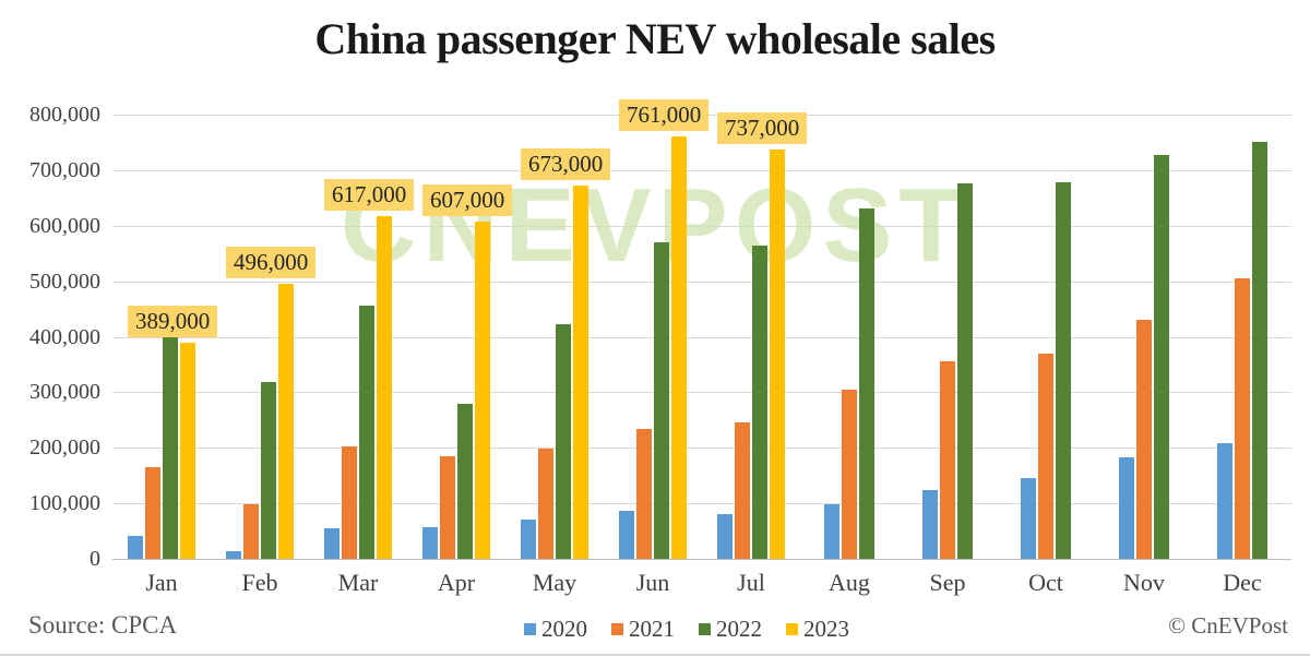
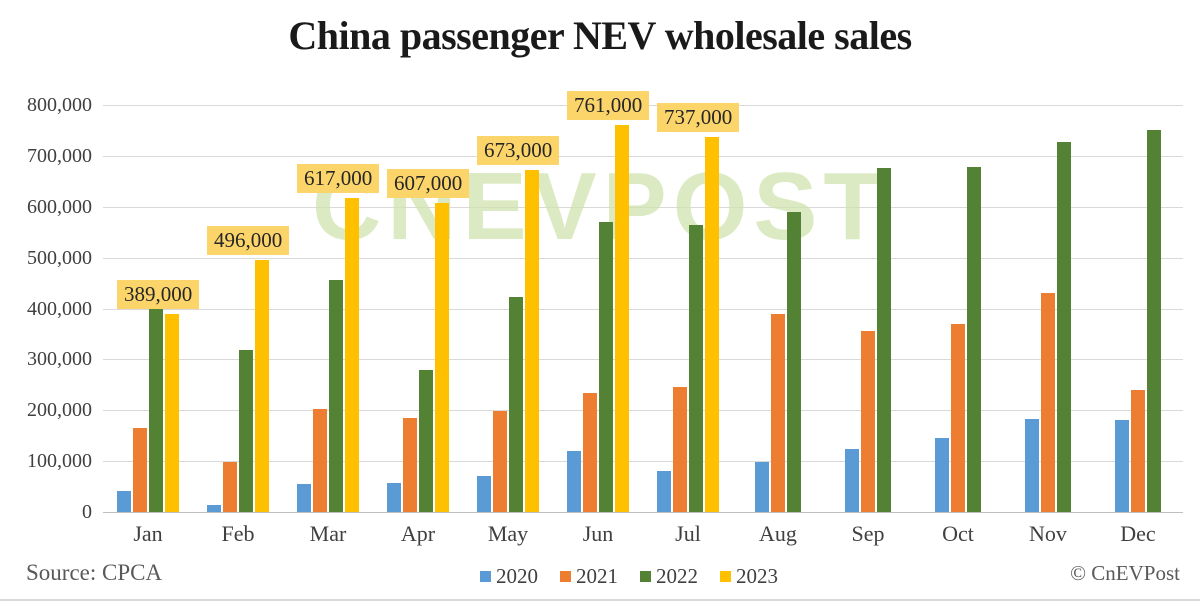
2020/Jun: 90000 -> 120000
2021/Aug: 300000 -> 390000
2022/Aug: 630000 -> 590000
2020/Dec: 210000 -> 180000
2021/Dec: 500000 -> 240000
